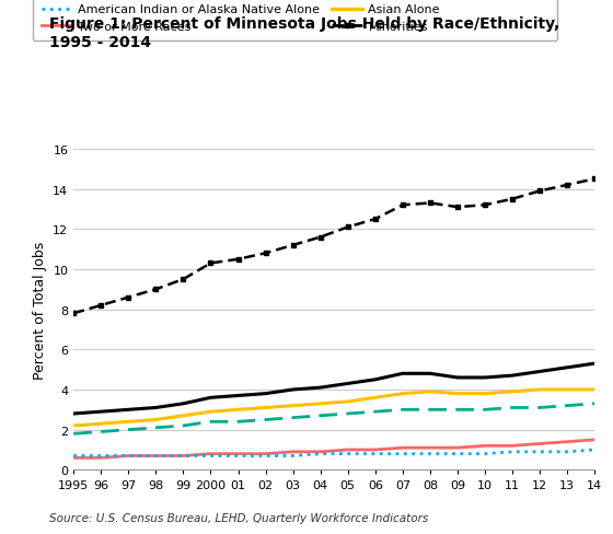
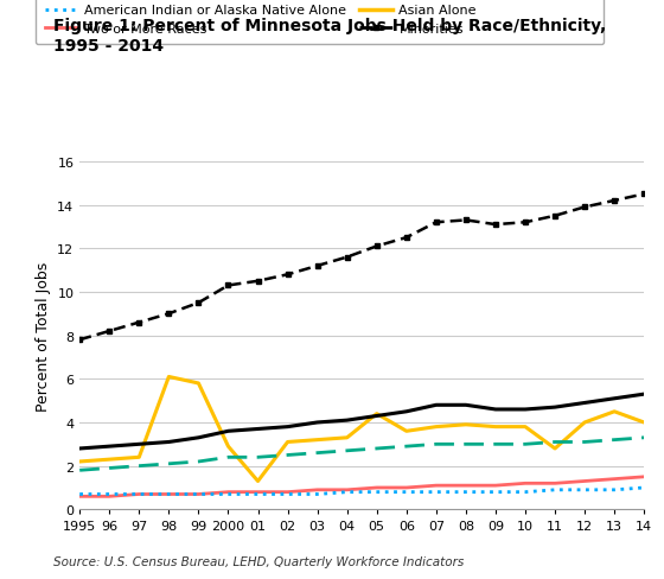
Asian Alone/98: 2.5 -> 6.1
Asian Alone/99: 2.7 -> 5.8
Asian Alone/01: 3.0 -> 1.3
Asian Alone/05: 3.4 -> 4.4
Asian Alone/11: 3.9 -> 2.8
Asian Alone/13: 4.0 -> 4.5
